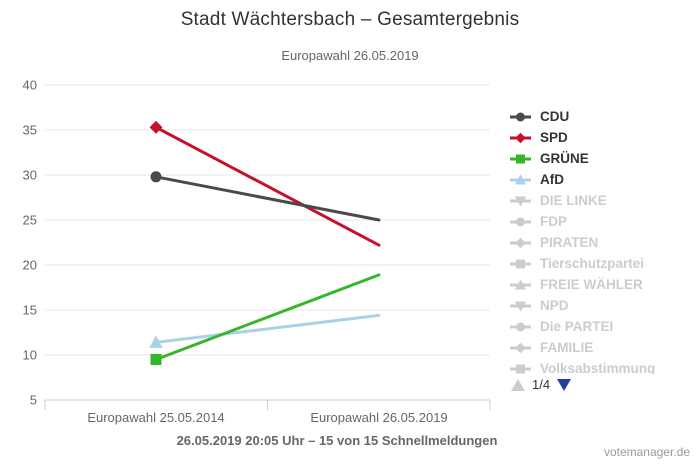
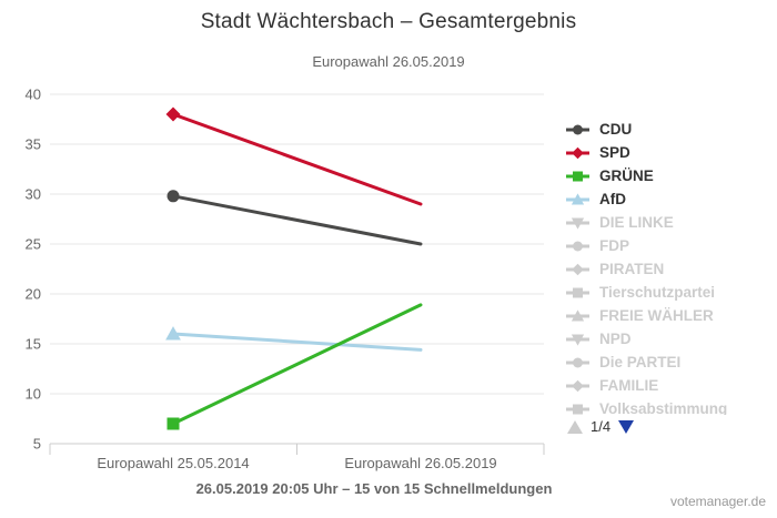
SPD/Europawahl 25.05.2014: 35 -> 38
GRÜNE/Europawahl 25.05.2014: 10 -> 7
AfD/Europawahl 25.05.2014: 11 -> 16
SPD/Europawahl 26.05.2019: 22 -> 29
